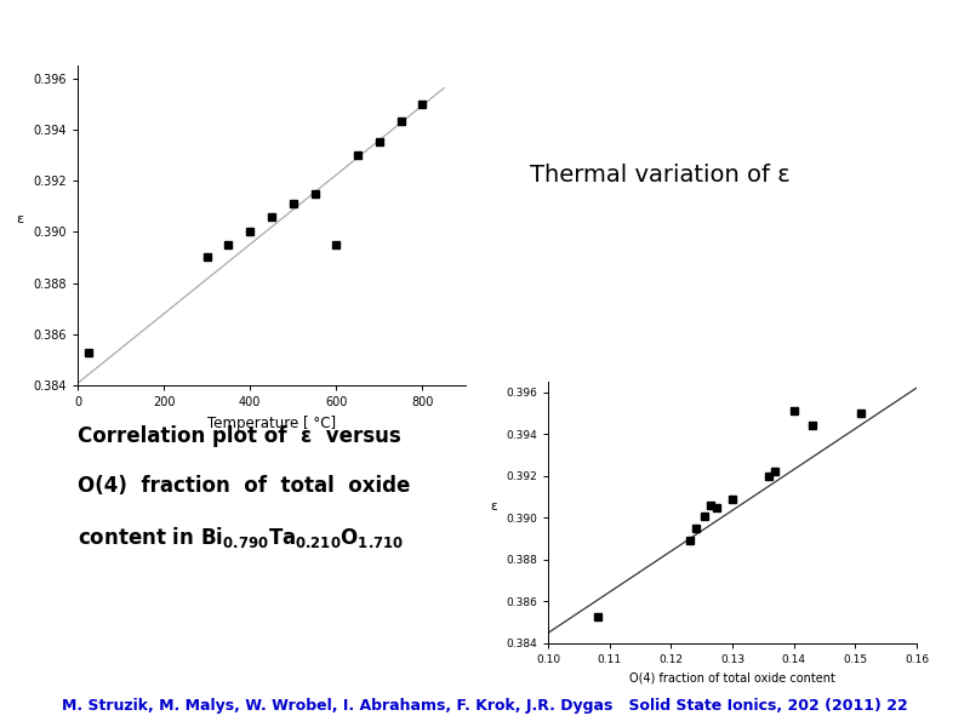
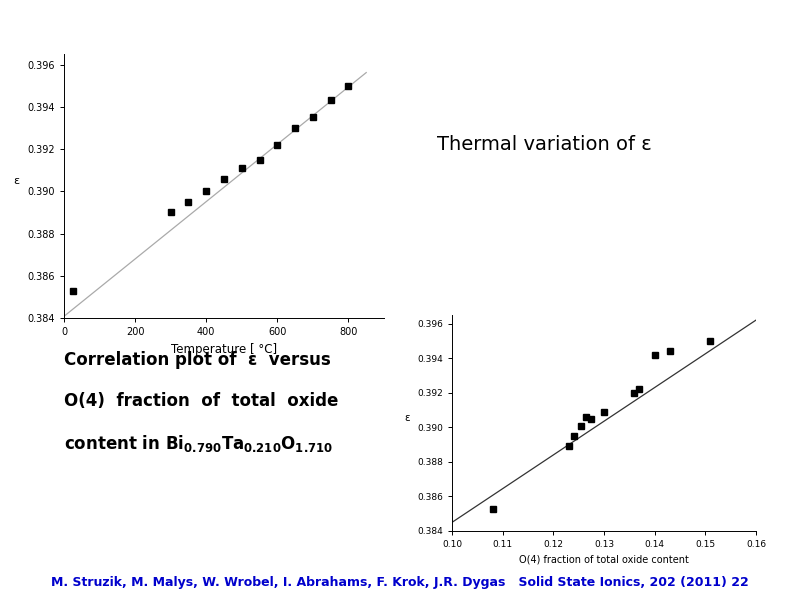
600: 0.3895 -> 0.3922
0.14: 0.3951 -> 0.3942
